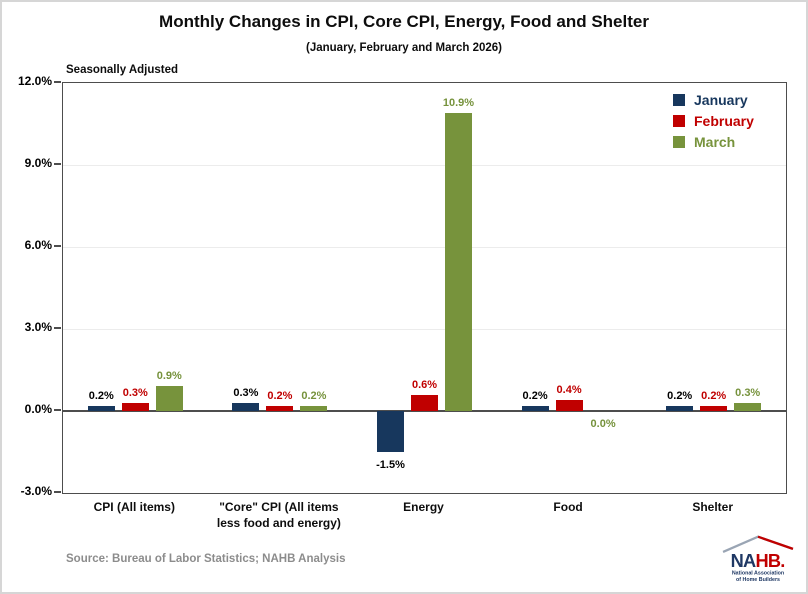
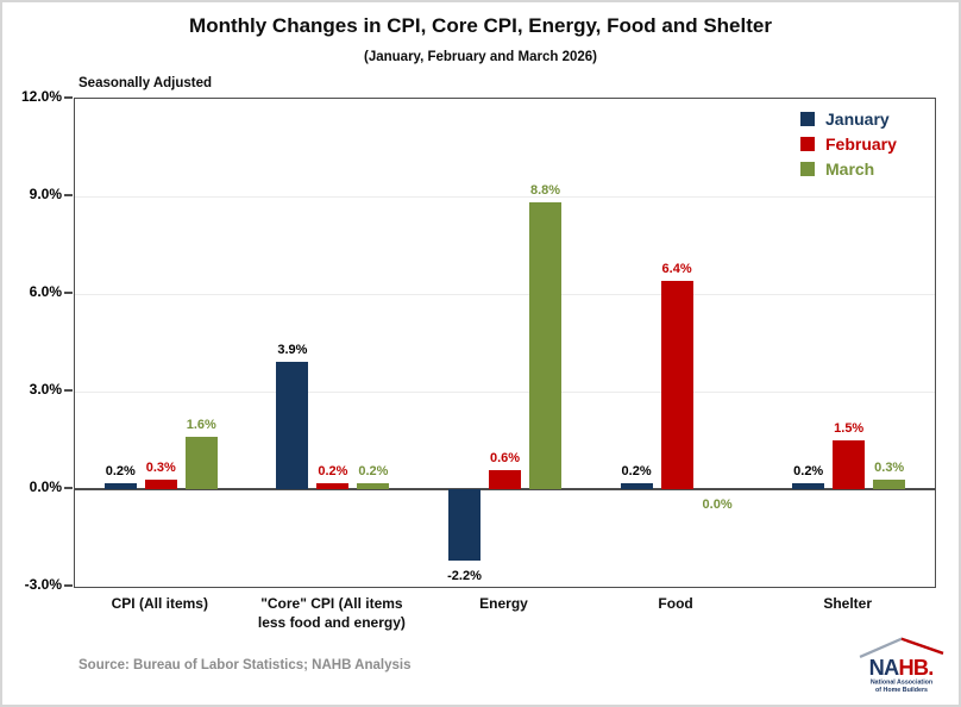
March/CPI (All items): 0.9% -> 1.6%
January/"Core" CPI (All items less food and energy): 0.3% -> 3.9%
January/Energy: -1.5% -> -2.2%
March/Energy: 10.9% -> 8.8%
February/Food: 0.4% -> 6.4%
February/Shelter: 0.2% -> 1.5%
